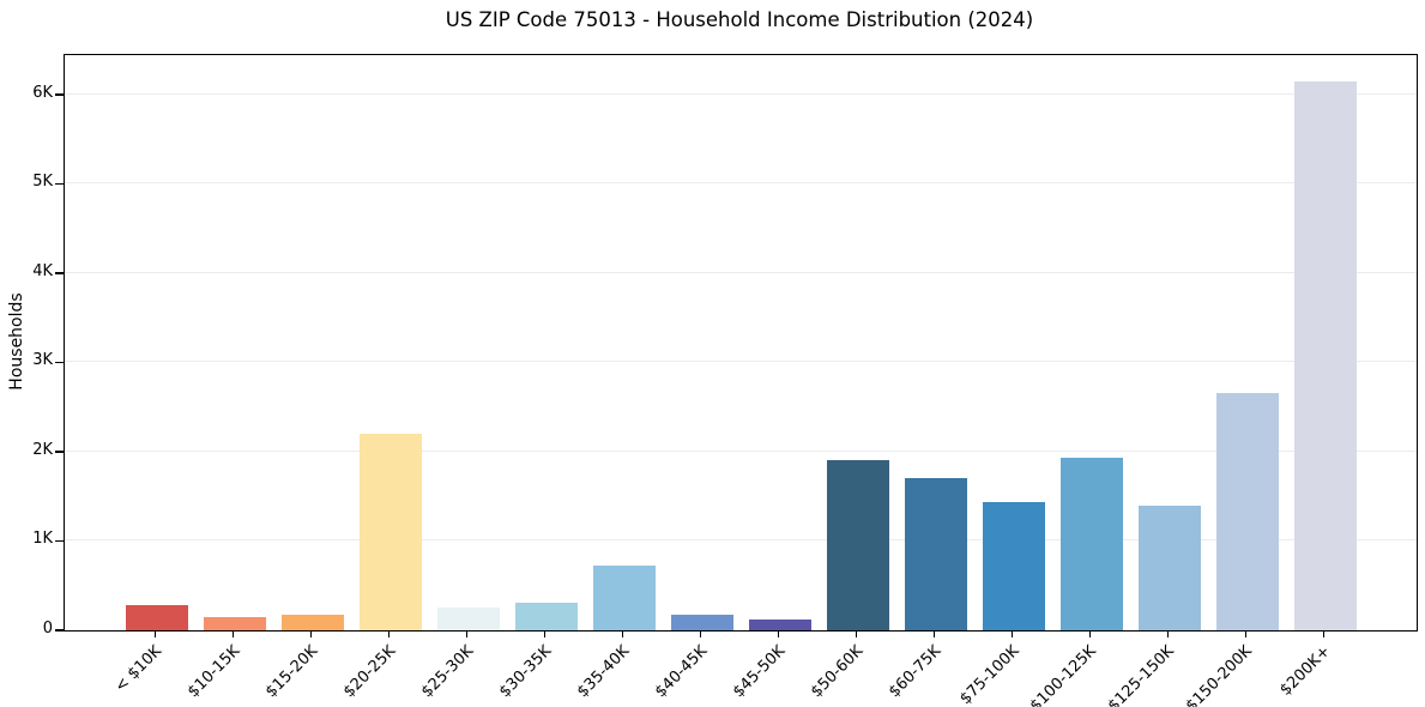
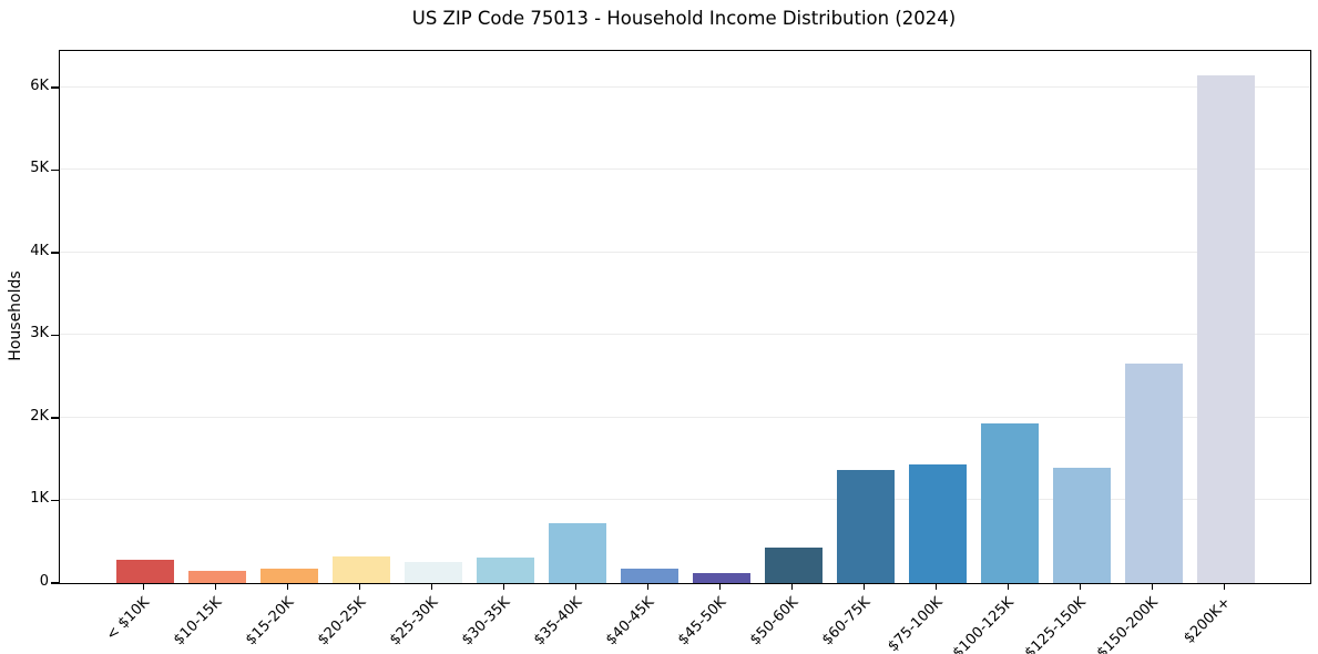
$20-25K: 2.2K -> 0.3K
$50-60K: 1.9K -> 0.4K
$60-75K: 1.7K -> 1.4K
